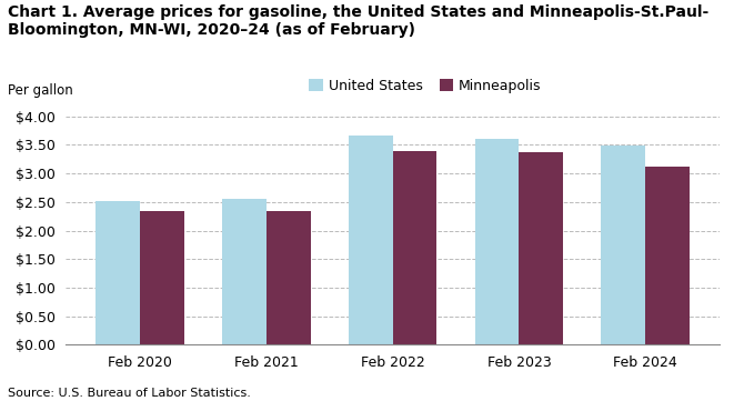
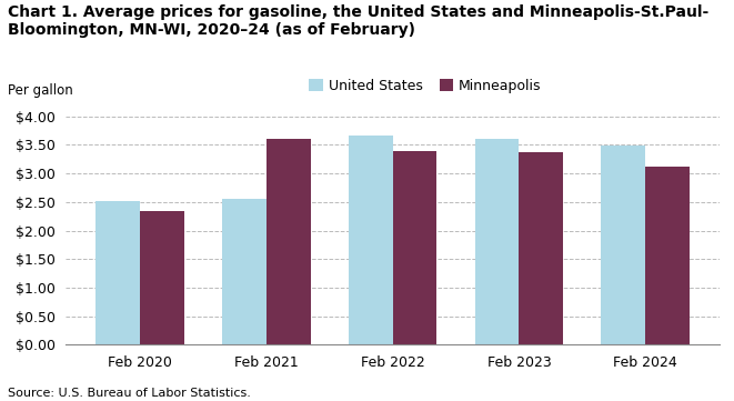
Minneapolis/Feb 2021: $2.35 -> $3.60
